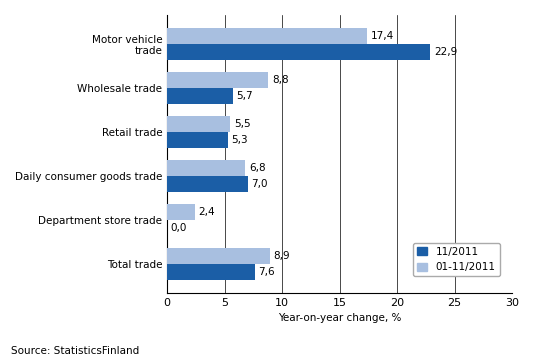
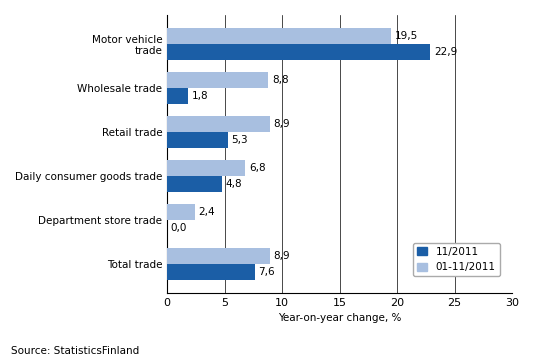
01-11/2011/Motor vehicle trade: 17,4 -> 19,5
11/2011/Wholesale trade: 5,7 -> 1,8
01-11/2011/Retail trade: 5,5 -> 8,9
11/2011/Daily consumer goods trade: 7,0 -> 4,8
